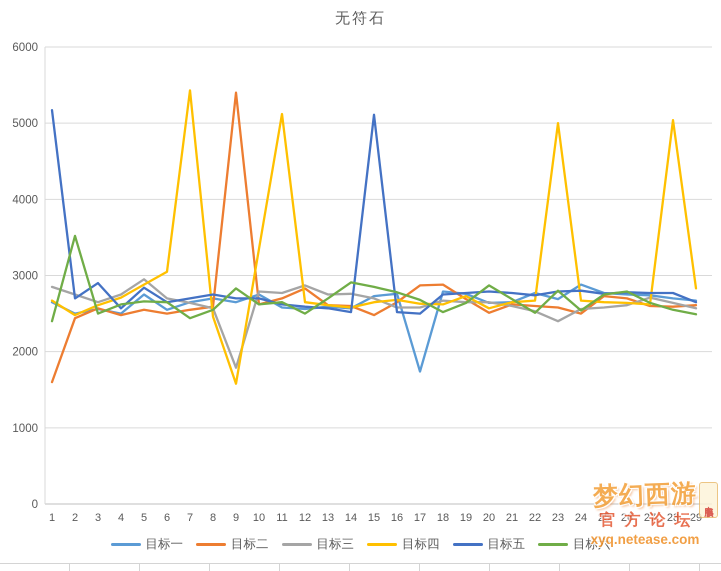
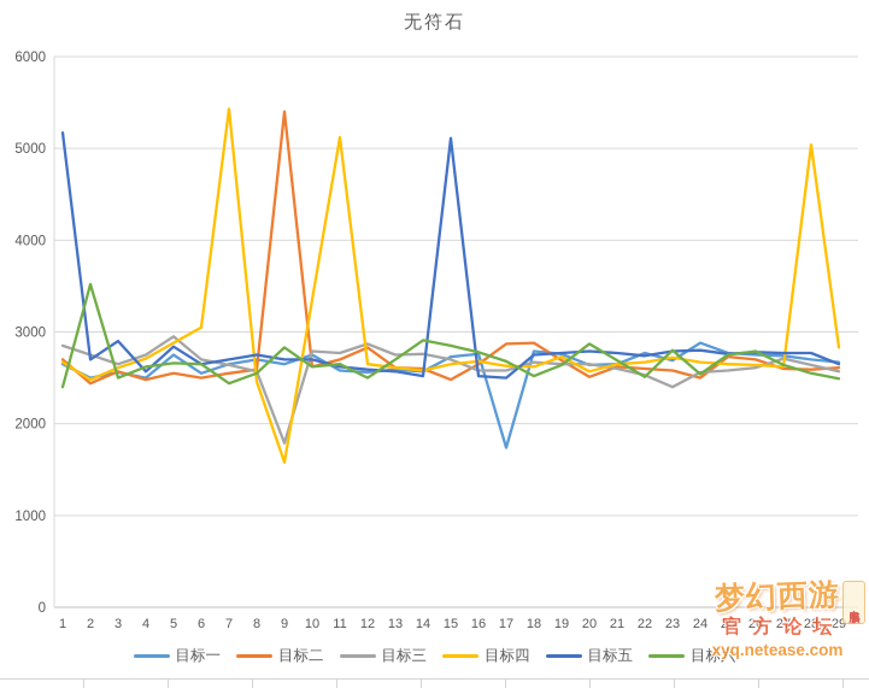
目标二/1: 1600 -> 2700
目标四/23: 5000 -> 2700
